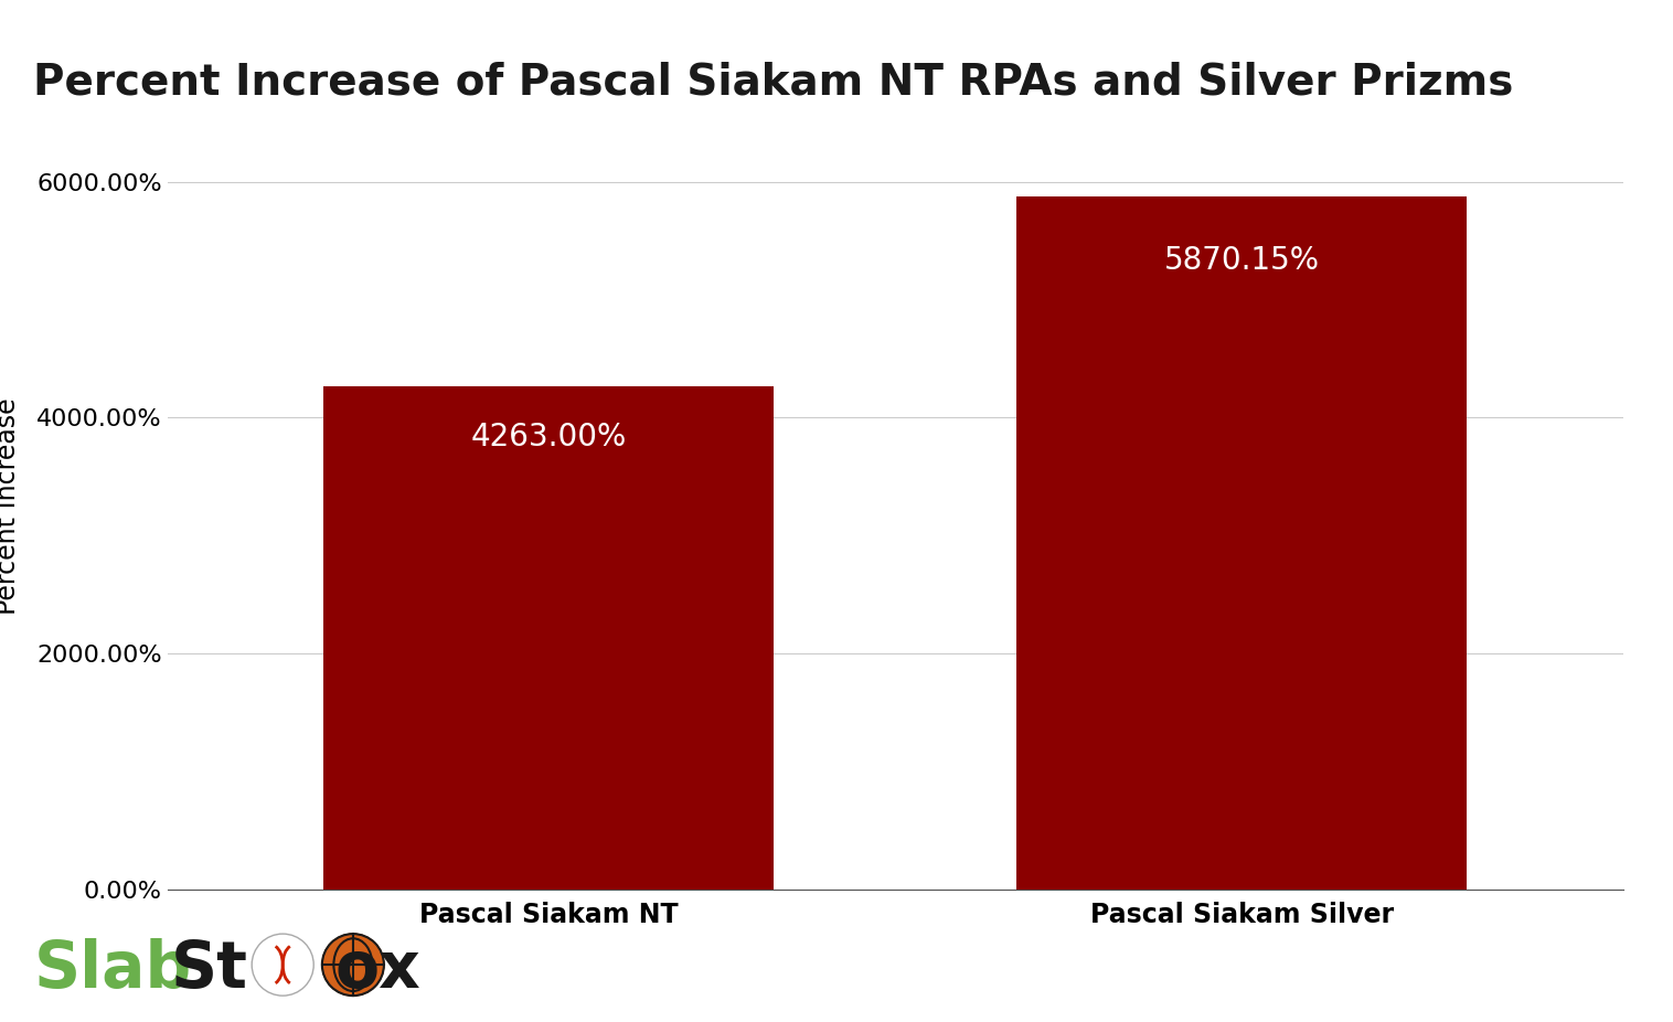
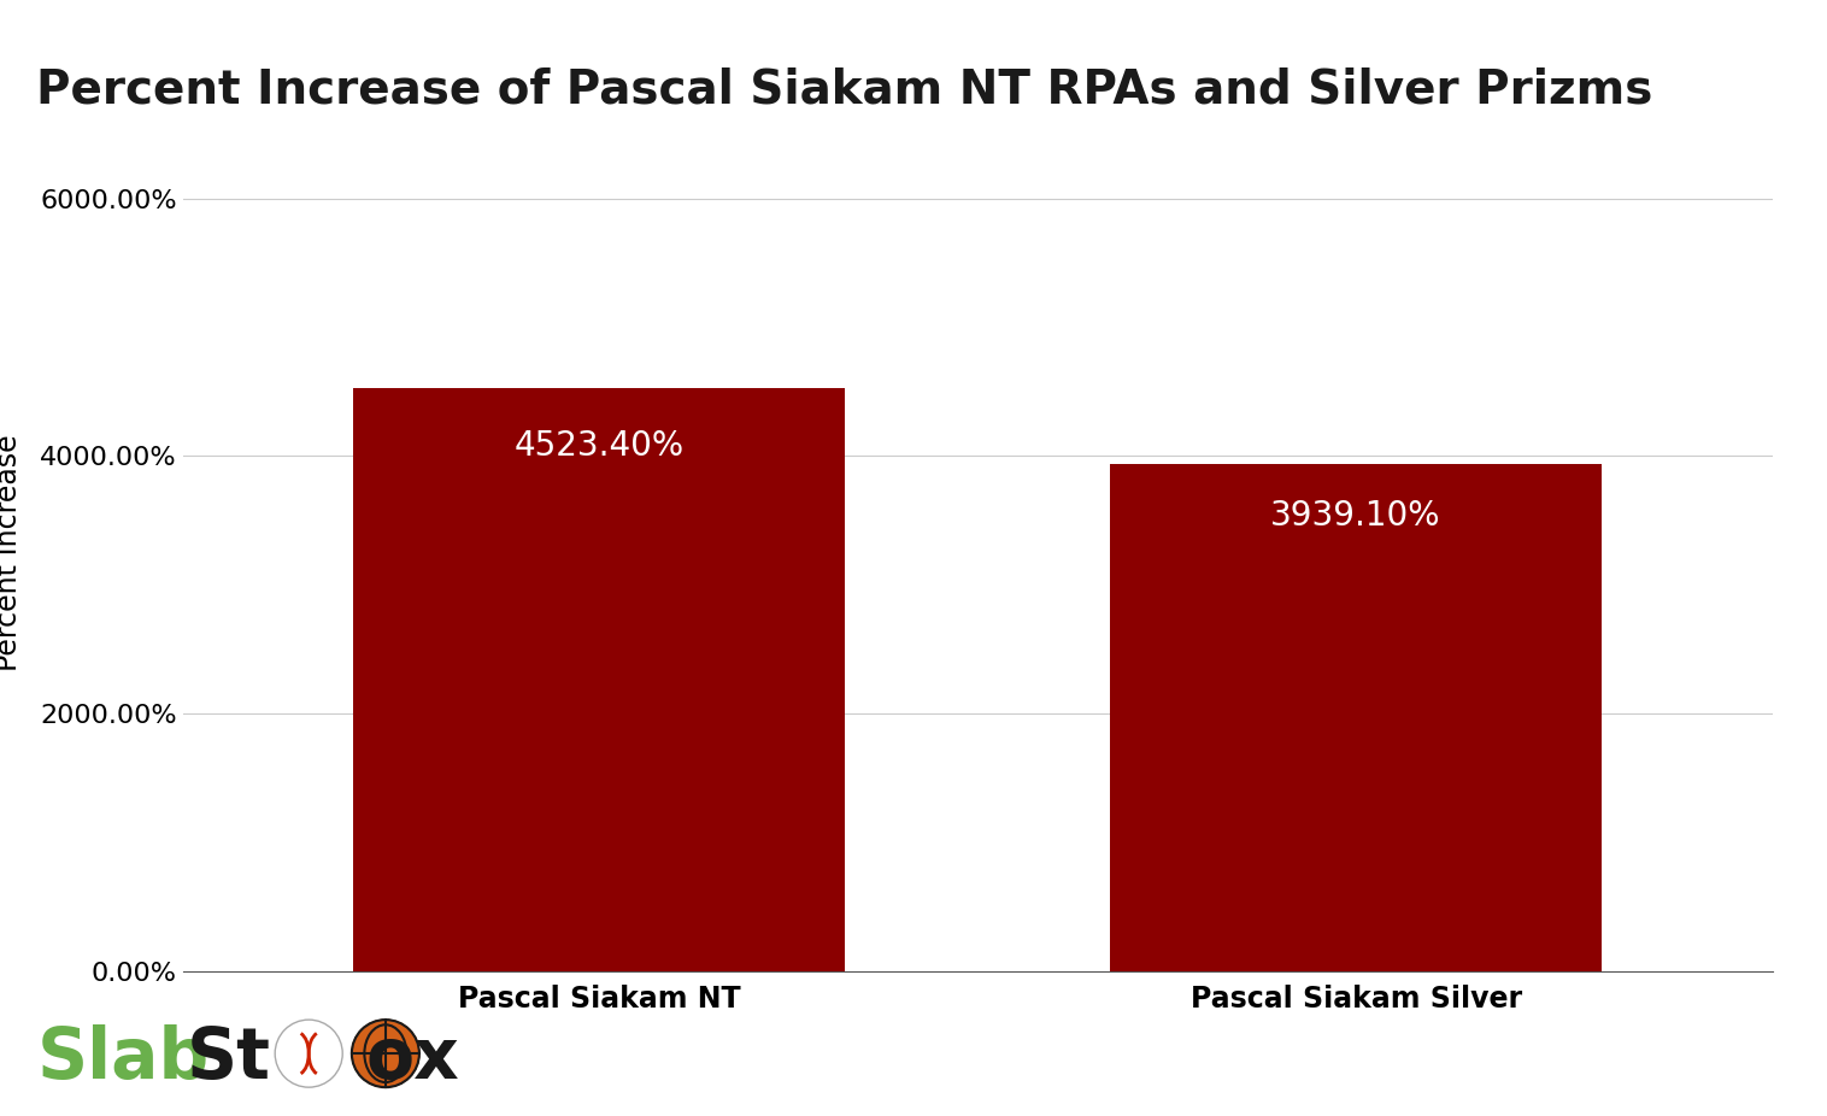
Pascal Siakam NT: 4263.00% -> 4523.40%
Pascal Siakam Silver: 5870.15% -> 3939.10%
